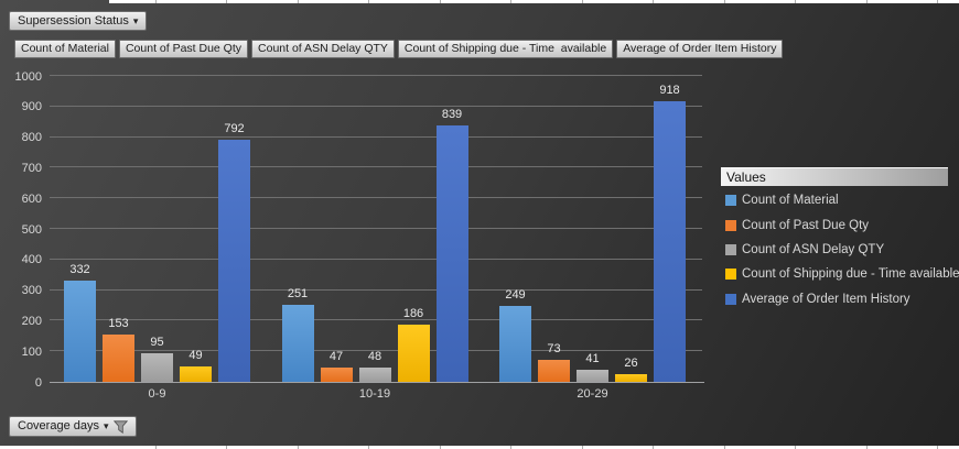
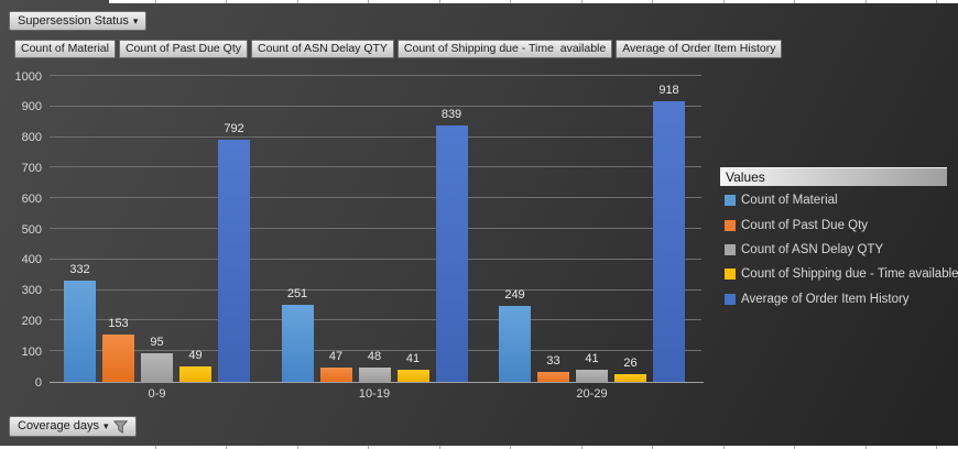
Count of Shipping due - Time available/10-19: 186 -> 41
Count of Past Due Qty/20-29: 73 -> 33
